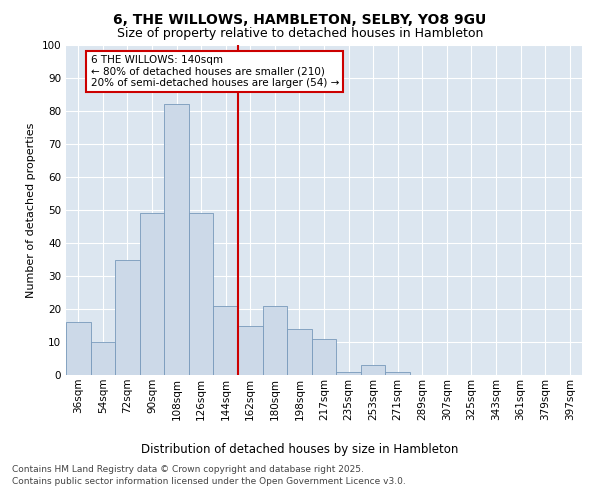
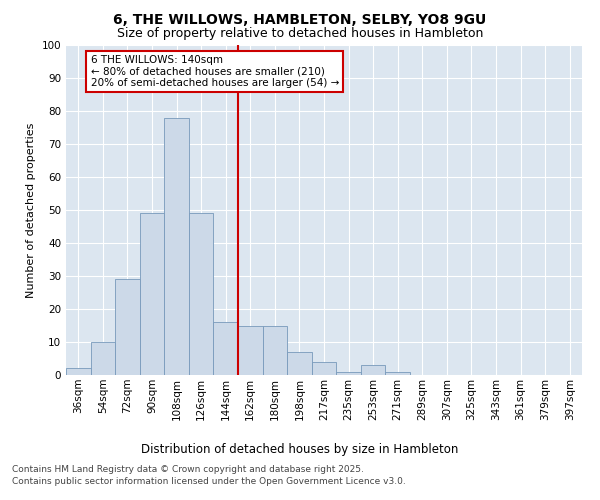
36sqm: 16 -> 2
72sqm: 35 -> 29
108sqm: 82 -> 78
144sqm: 21 -> 16
180sqm: 21 -> 15
198sqm: 14 -> 7
217sqm: 11 -> 4
